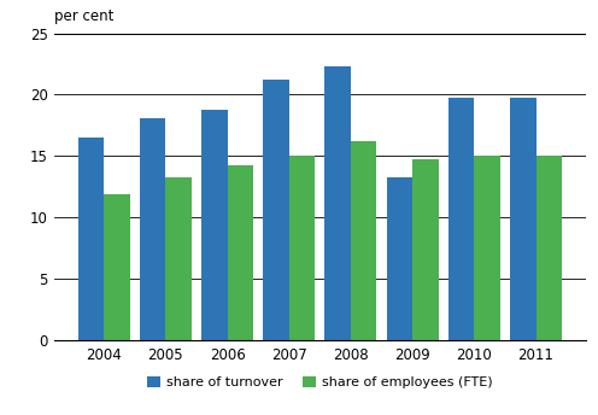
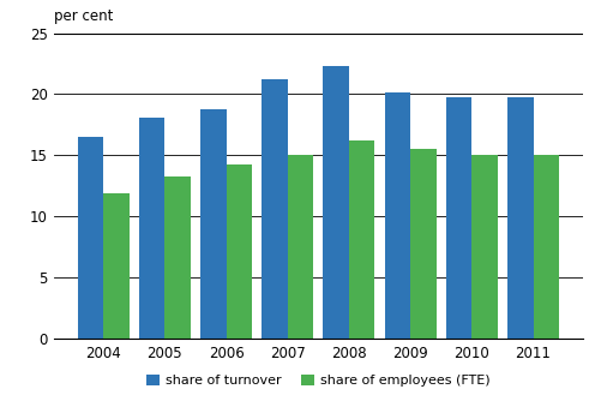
share of turnover/2009: 13.3 -> 20.1
share of employees (FTE)/2009: 14.7 -> 15.5
